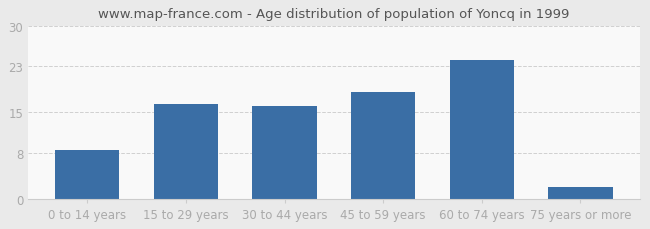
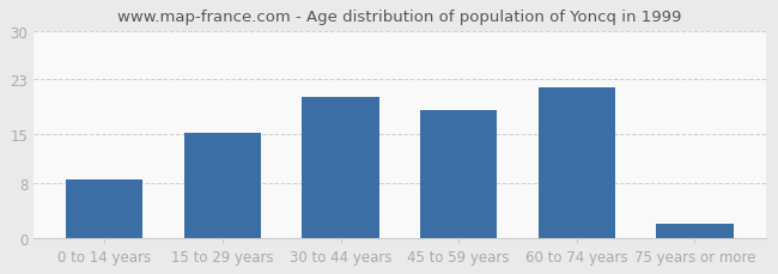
15 to 29 years: 16.5 -> 15.2
30 to 44 years: 16.0 -> 20.4
60 to 74 years: 24.0 -> 21.8
